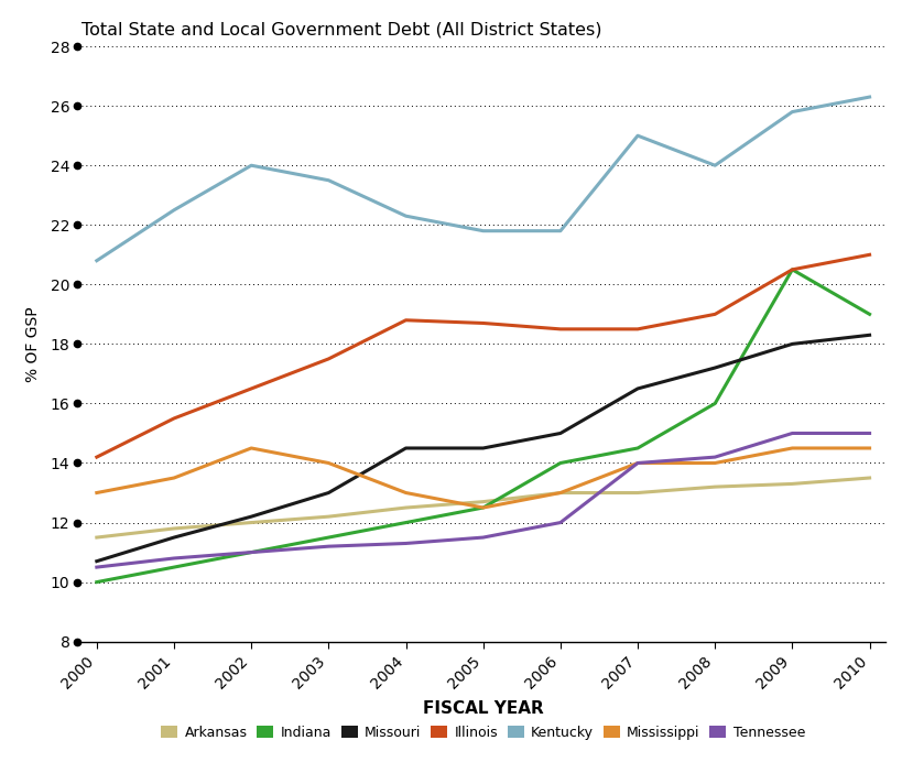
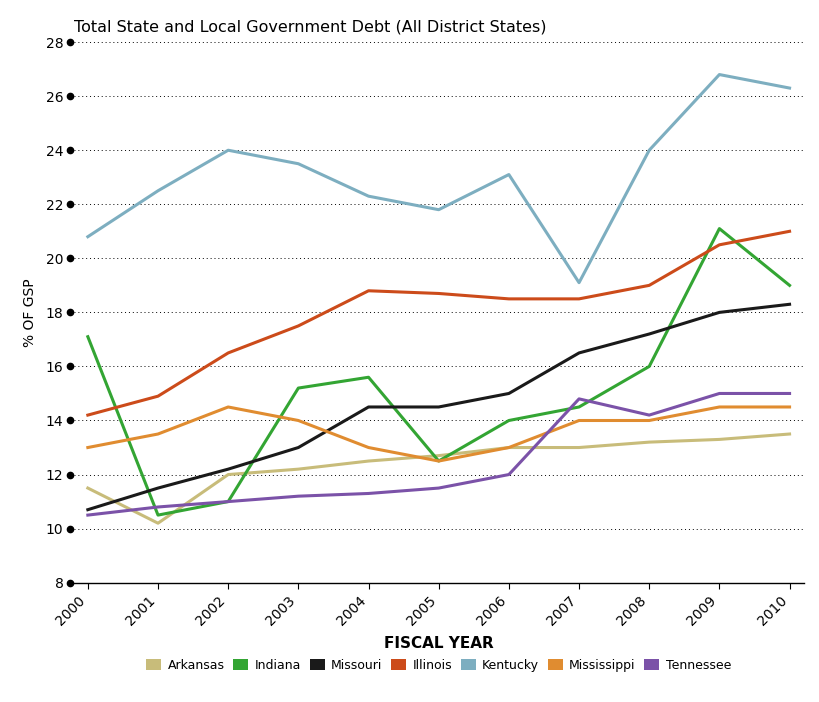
Indiana/2000: 10.0 -> 17.1
Arkansas/2001: 11.8 -> 10.2
Illinois/2001: 15.5 -> 14.9
Indiana/2003: 11.5 -> 15.2
Indiana/2004: 12.0 -> 15.6
Kentucky/2006: 21.8 -> 23.1
Kentucky/2007: 25.0 -> 19.1
Tennessee/2007: 14.0 -> 14.8
Indiana/2009: 20.5 -> 21.1
Kentucky/2009: 25.8 -> 26.8
